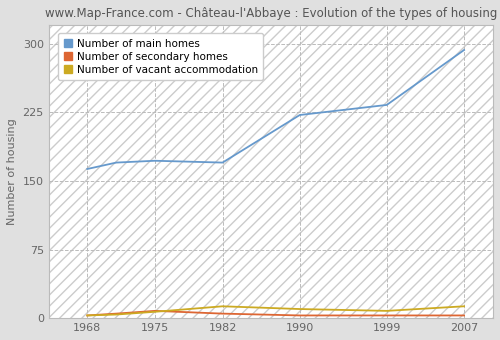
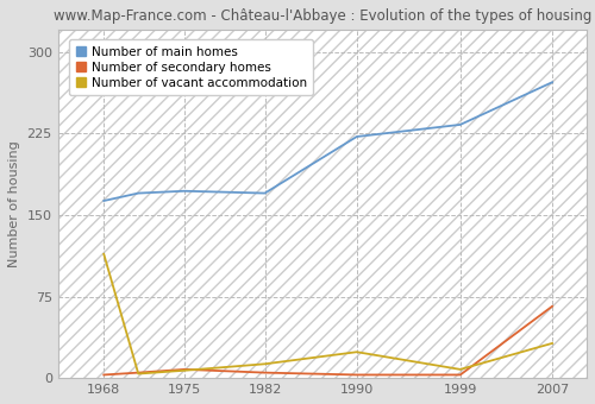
Number of vacant accommodation/1968: 3 -> 114
Number of vacant accommodation/1990: 10 -> 24
Number of main homes/2007: 293 -> 272
Number of secondary homes/2007: 3 -> 66
Number of vacant accommodation/2007: 13 -> 32
